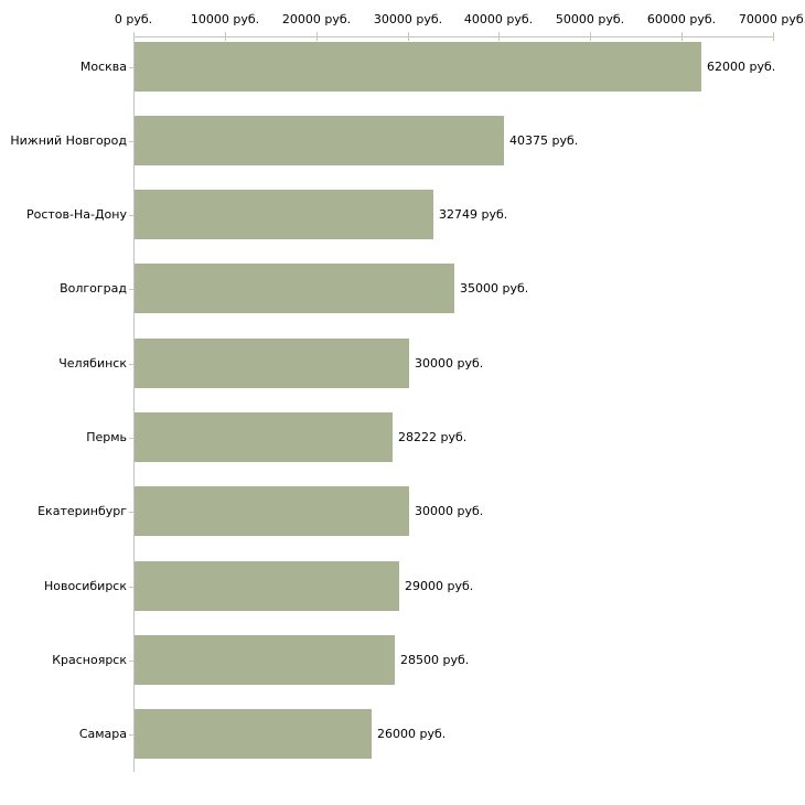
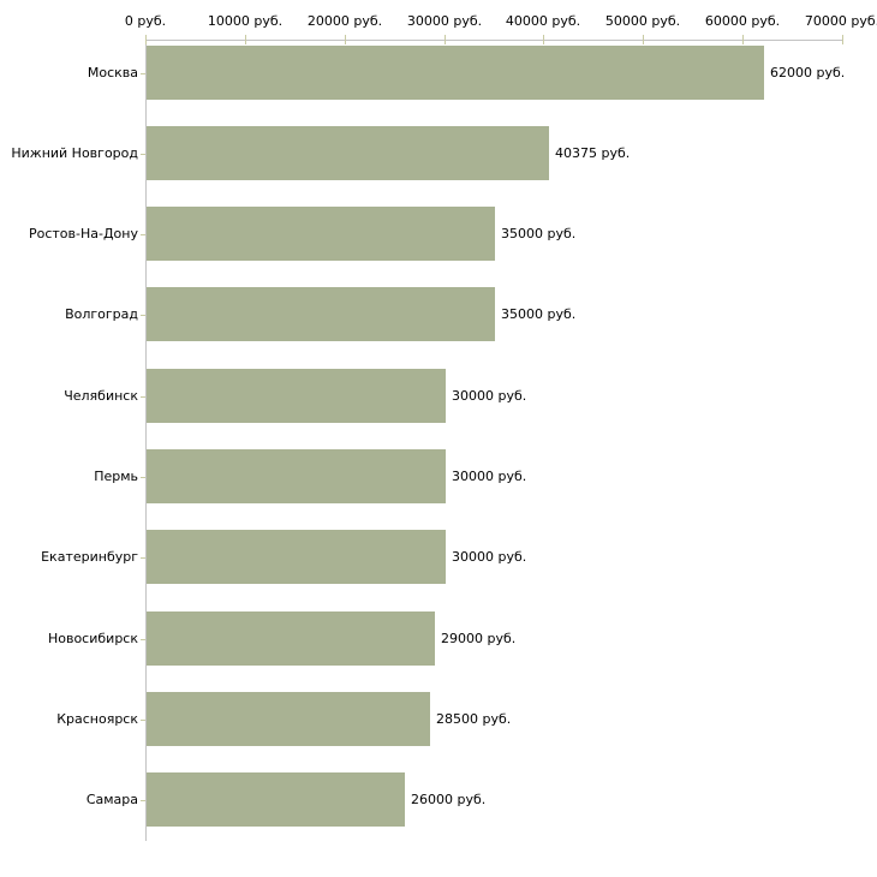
Ростов-На-Дону: 32749 -> 35000
Пермь: 28222 -> 30000
